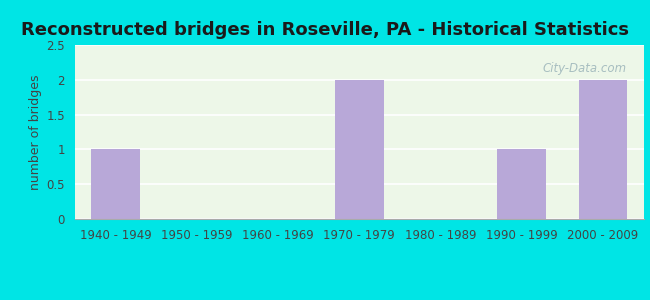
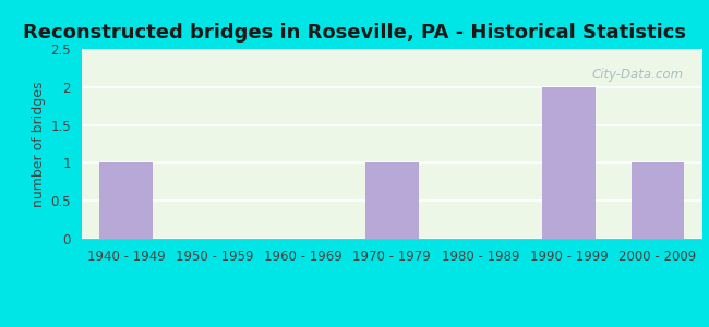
1970 - 1979: 2 -> 1
1990 - 1999: 1 -> 2
2000 - 2009: 2 -> 1
